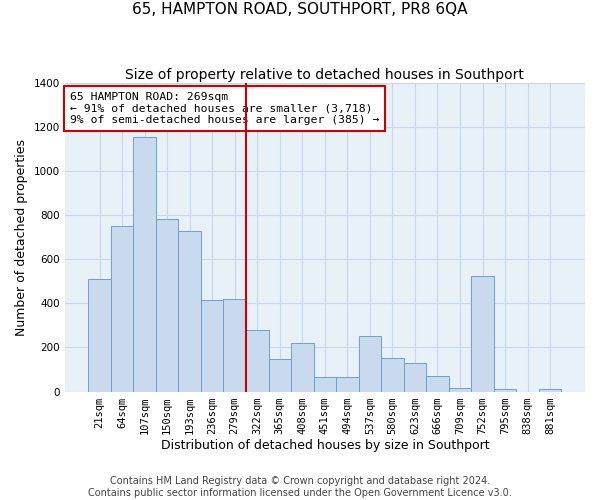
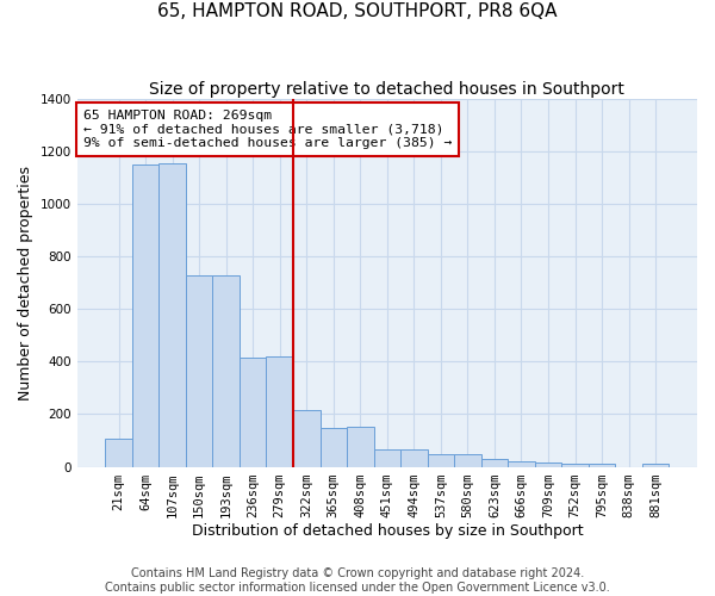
21sqm: 510 -> 107
64sqm: 750 -> 1150
150sqm: 780 -> 730
322sqm: 280 -> 215
408sqm: 220 -> 150
537sqm: 250 -> 50
580sqm: 150 -> 48
623sqm: 130 -> 30
666sqm: 70 -> 20
752sqm: 525 -> 13
